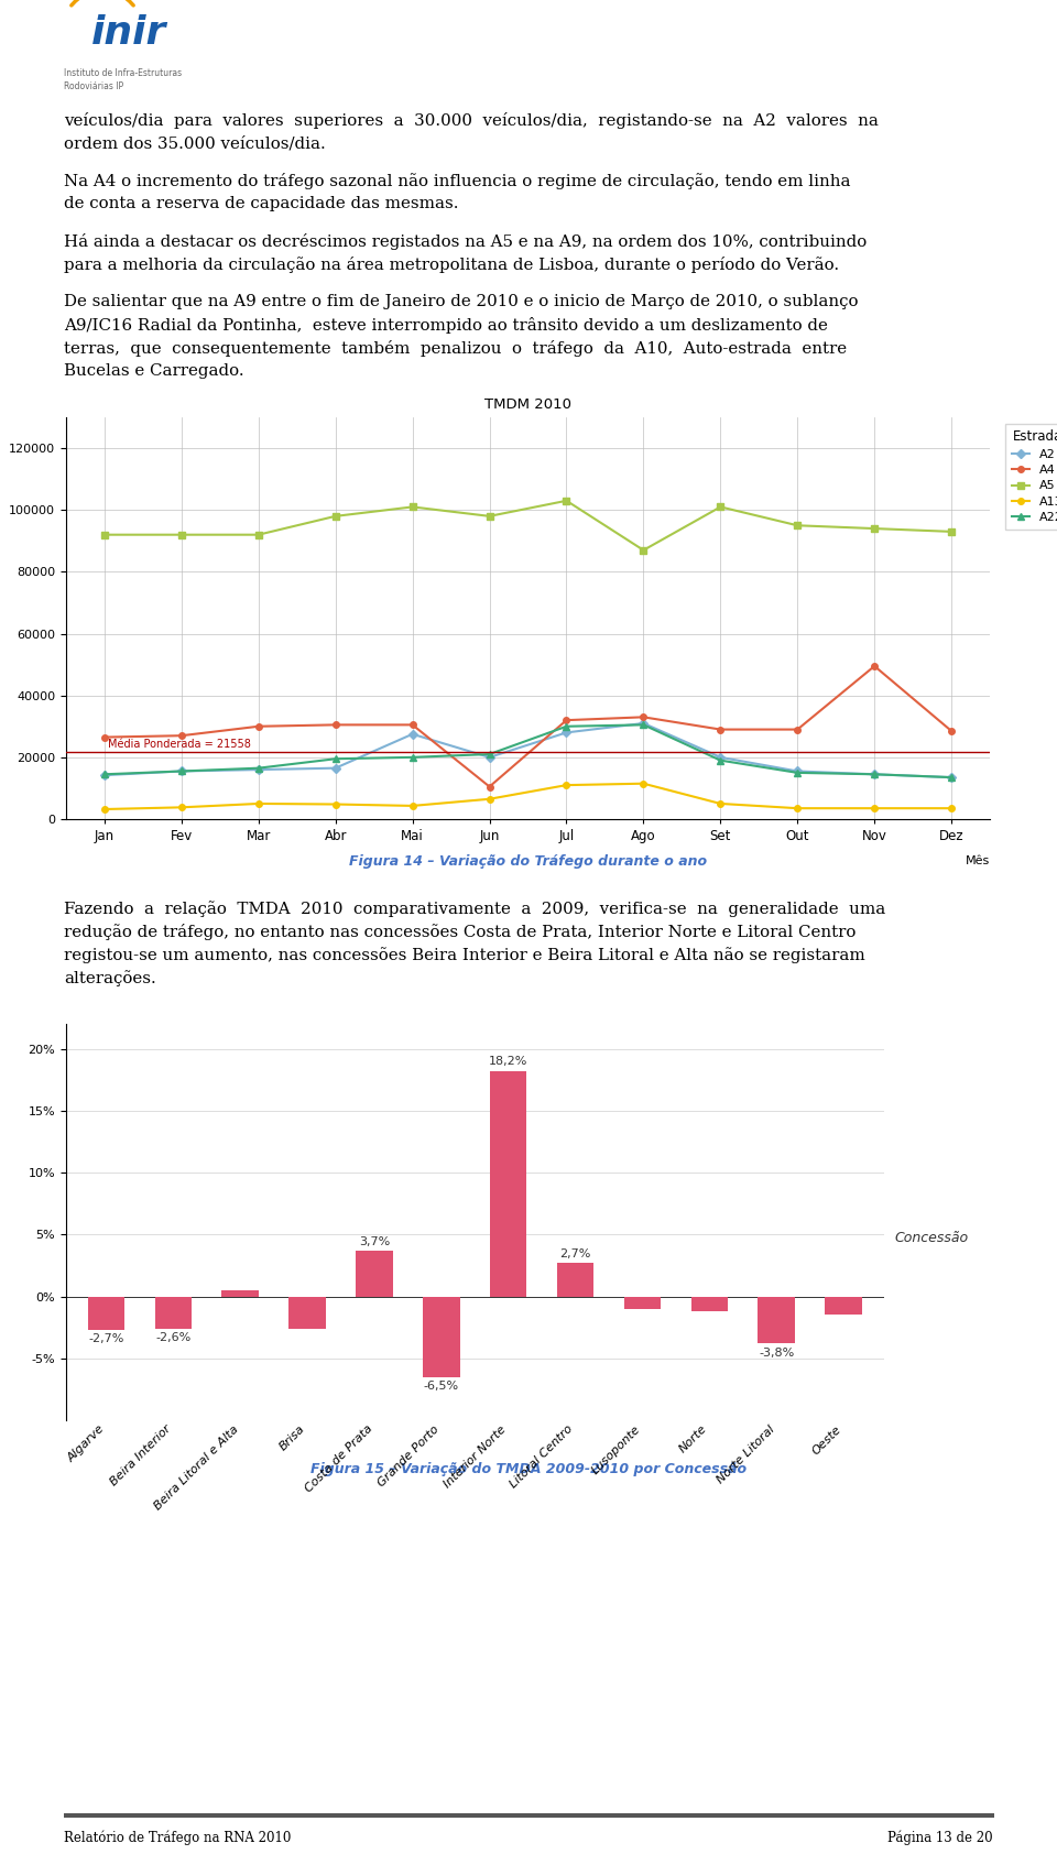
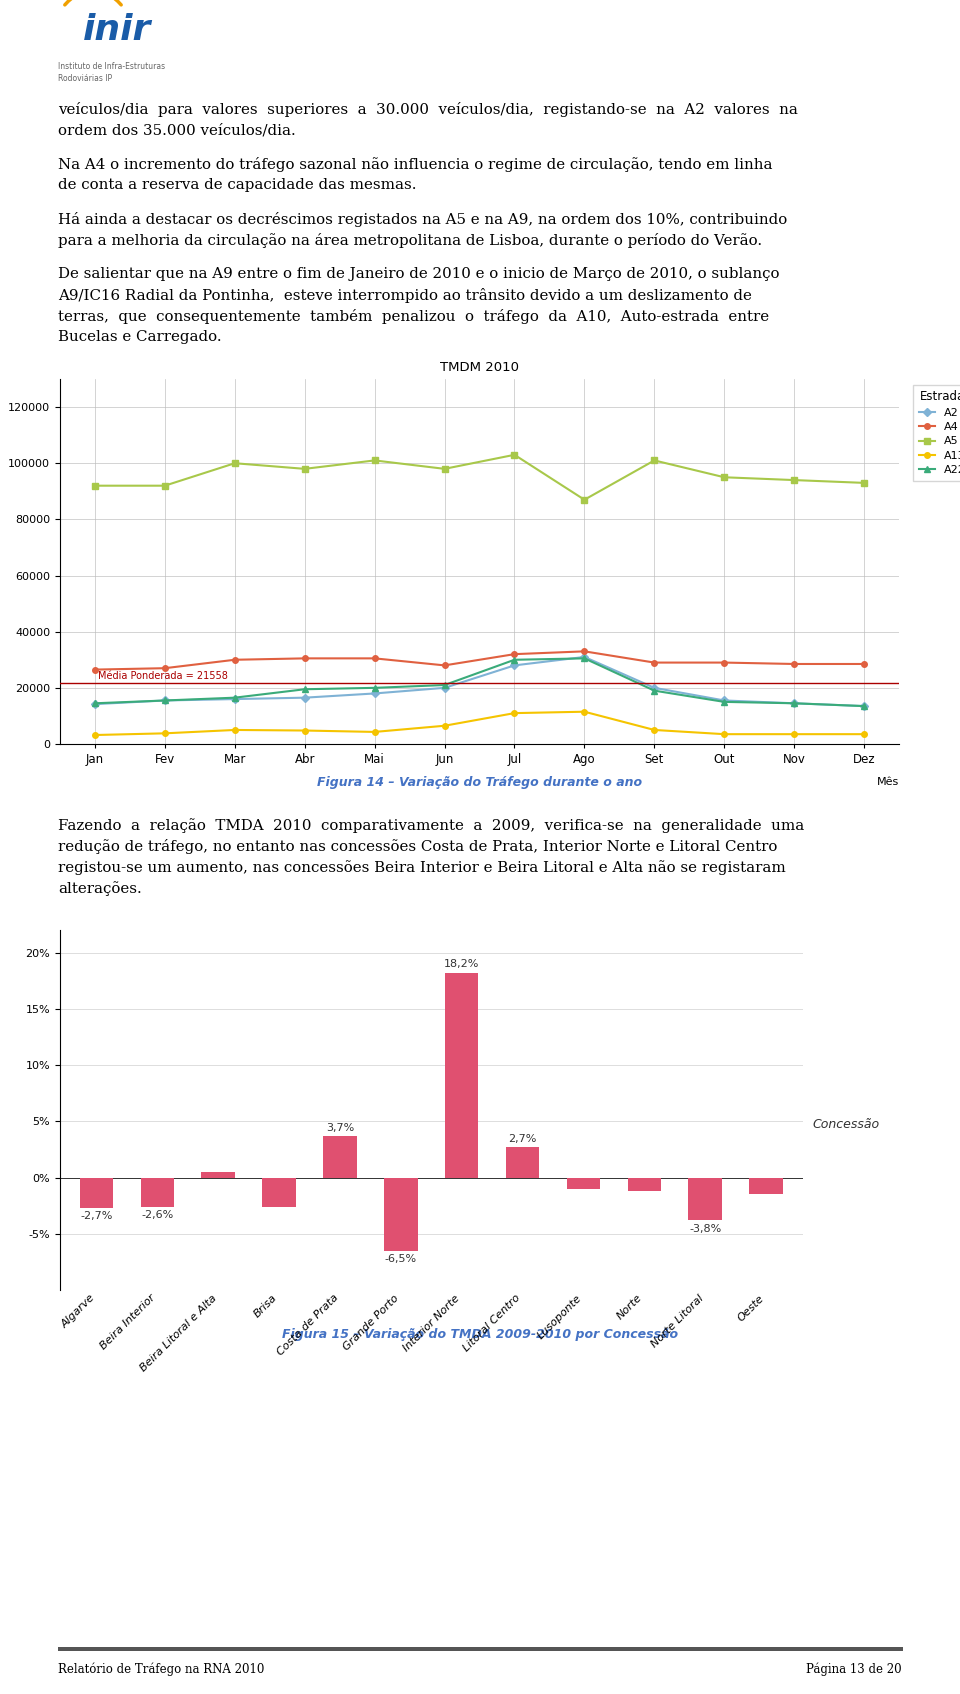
TMDM 2010/A5/Mar: 92000 -> 100000
TMDM 2010/A2/Mai: 27500 -> 18000
TMDM 2010/A4/Jun: 10500 -> 28000
TMDM 2010/A4/Nov: 49500 -> 28500
